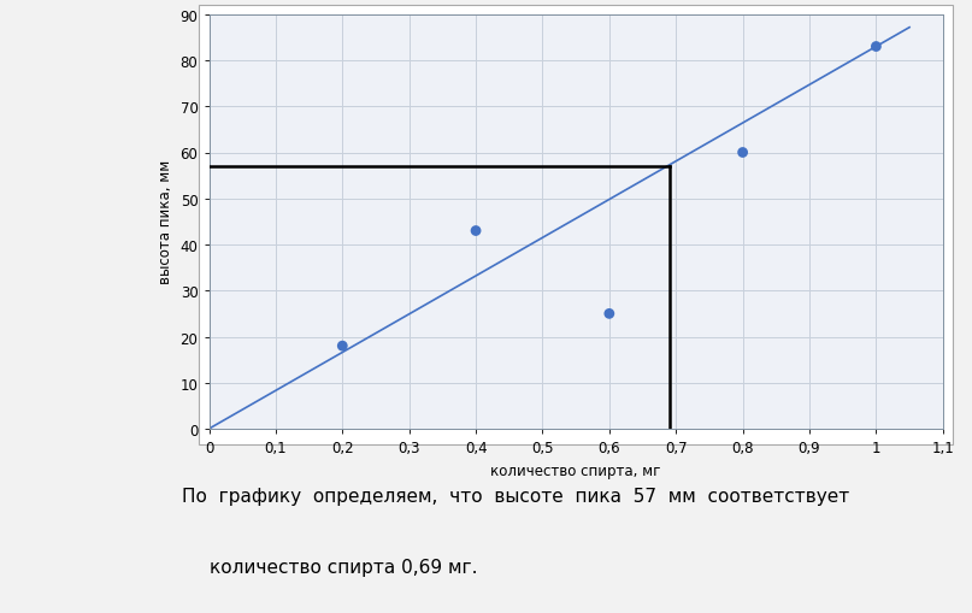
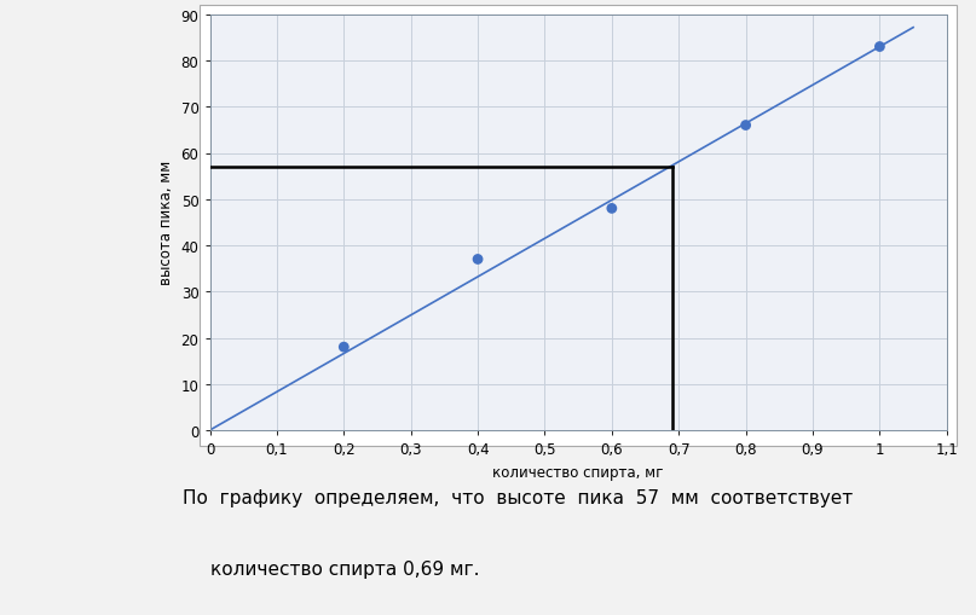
0,4: 43 -> 37
0,6: 25 -> 48
0,8: 60 -> 66
